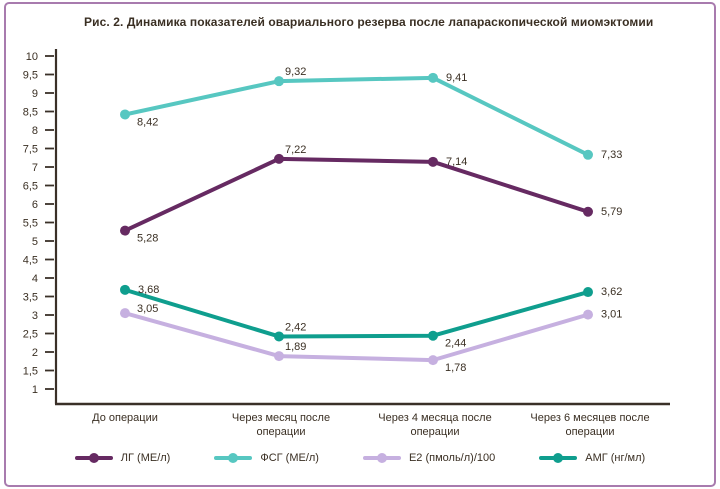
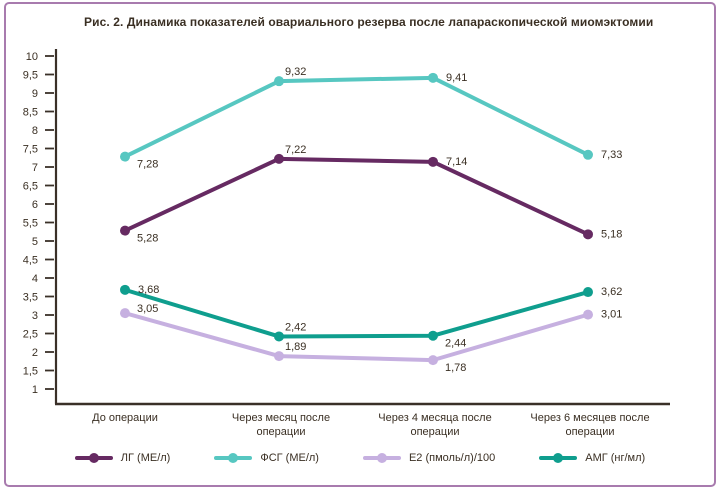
ФСГ (МЕ/л)/До операции: 8,42 -> 7,28
ЛГ (МЕ/л)/Через 6 месяцев после операции: 5,79 -> 5,18
